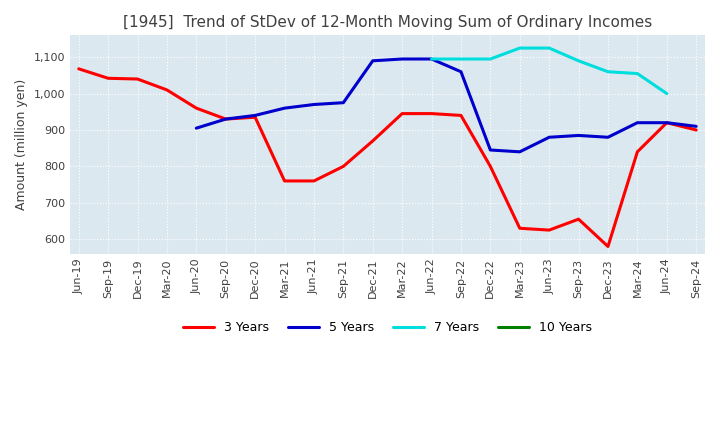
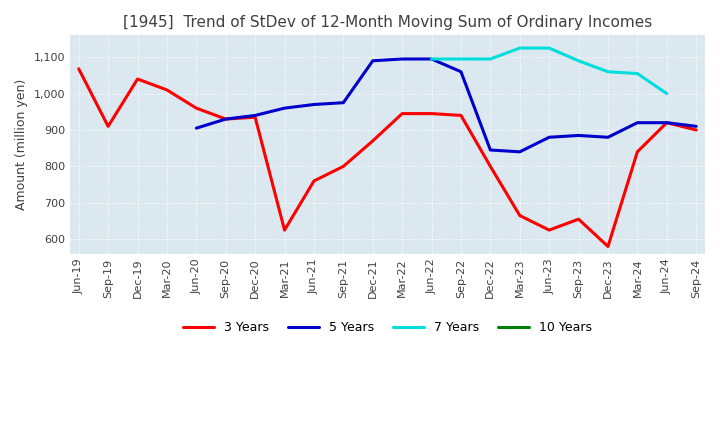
3 Years/Sep-19: 1,042 -> 910
3 Years/Mar-21: 760 -> 625
3 Years/Mar-23: 630 -> 665
